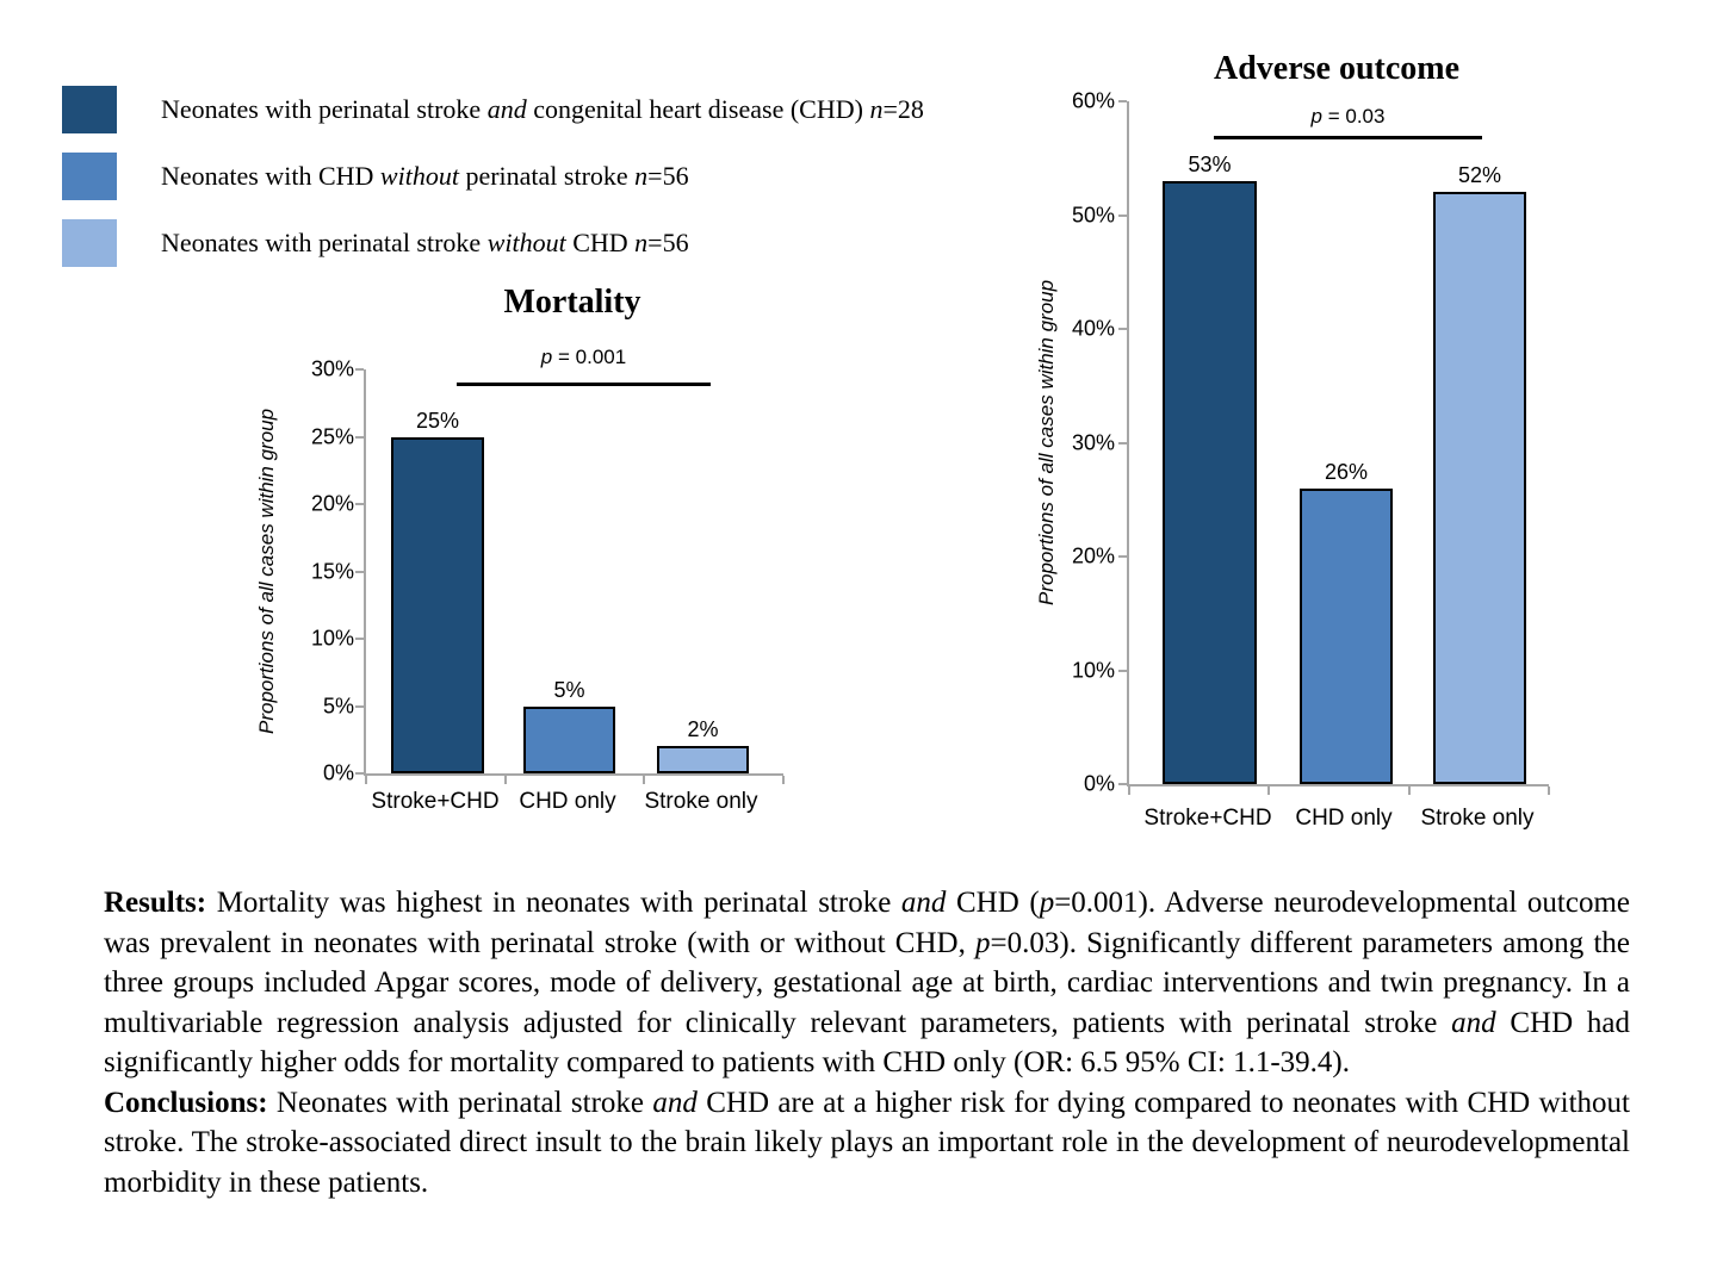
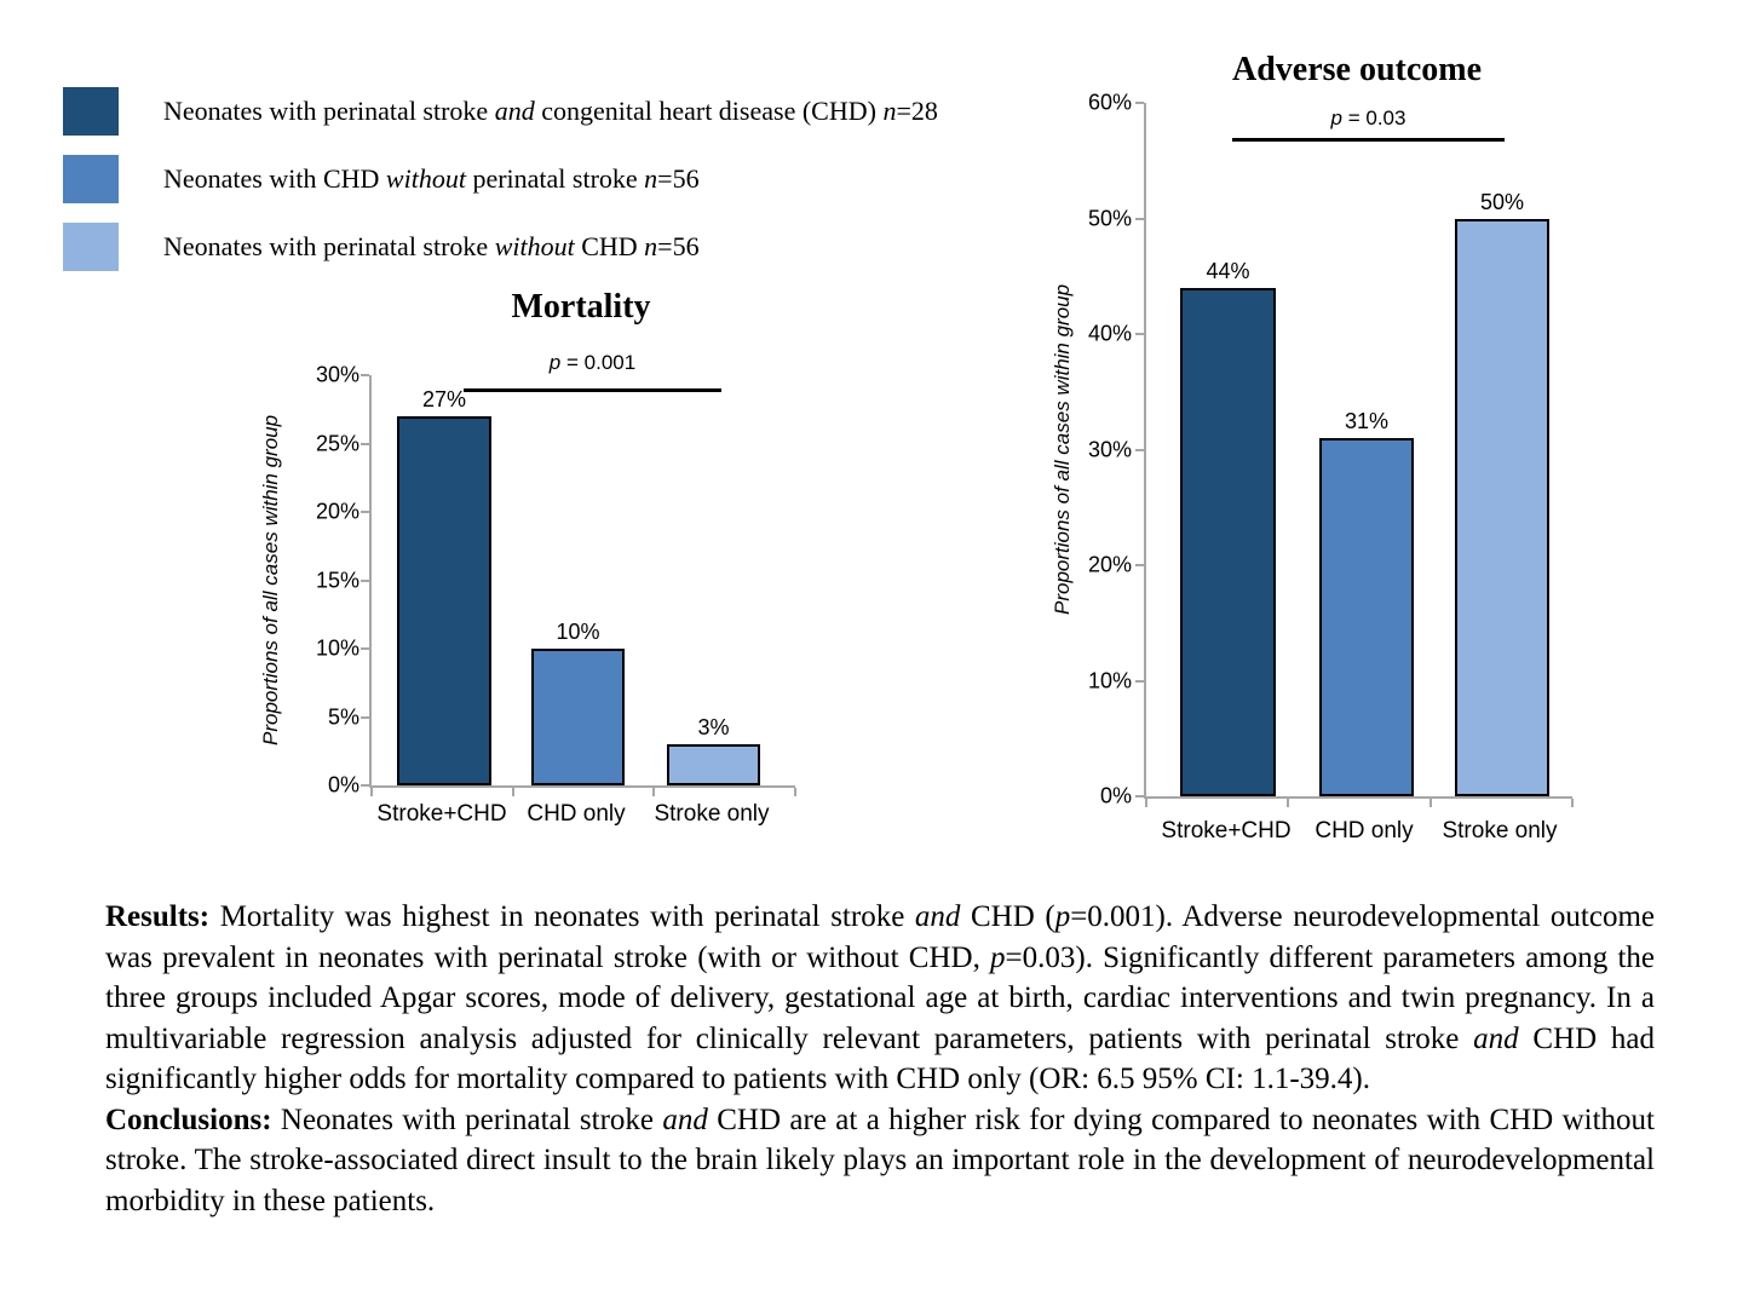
Mortality/Stroke+CHD: 25% -> 27%
Mortality/CHD only: 5% -> 10%
Mortality/Stroke only: 2% -> 3%
Adverse outcome/Stroke+CHD: 53% -> 44%
Adverse outcome/CHD only: 26% -> 31%
Adverse outcome/Stroke only: 52% -> 50%
